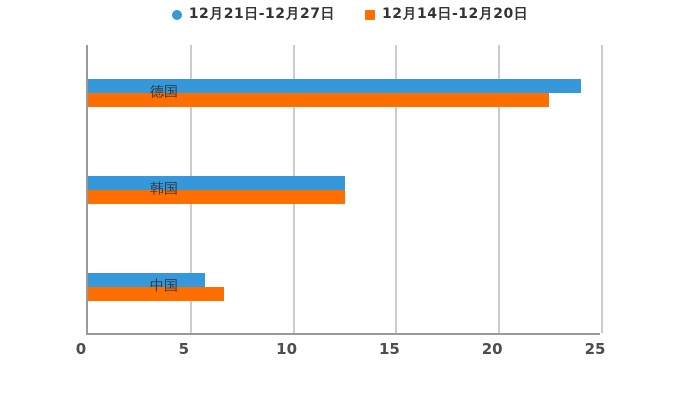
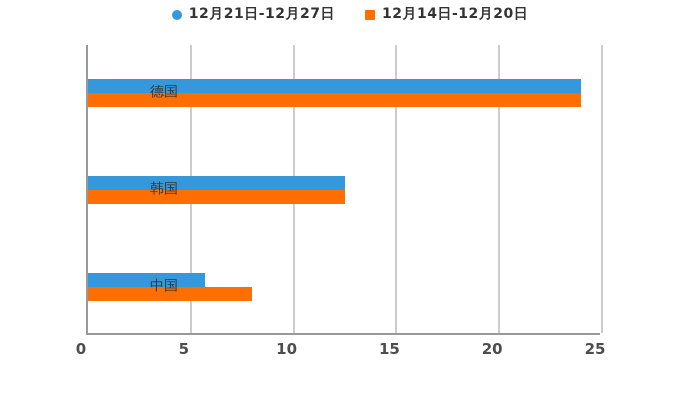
12月14日-12月20日/德国: 22.4 -> 24.0
12月14日-12月20日/中国: 6.6 -> 8.0
